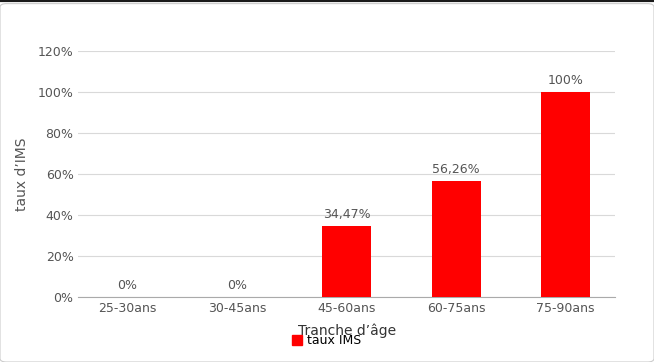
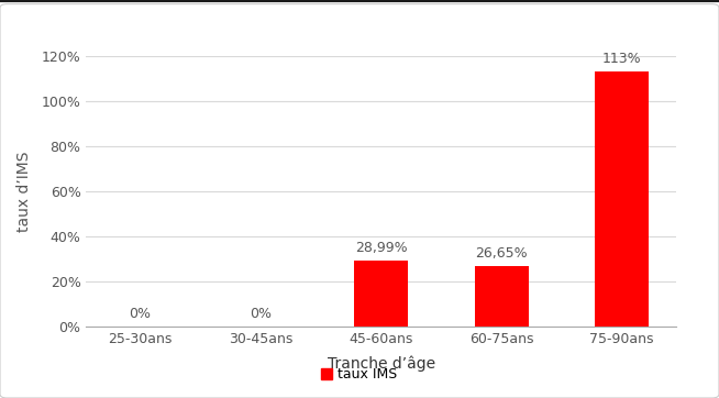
45-60ans: 34,47% -> 28,99%
60-75ans: 56,26% -> 26,65%
75-90ans: 100% -> 113%
